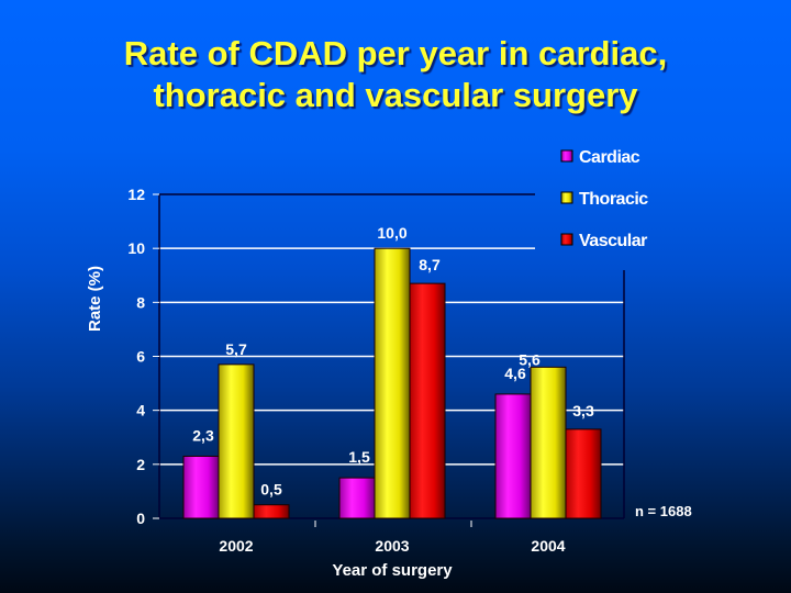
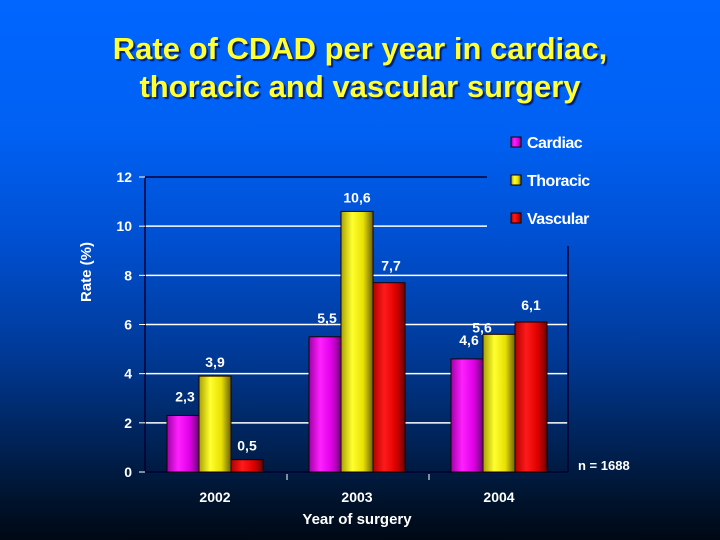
Thoracic/2002: 5,7 -> 3,9
Cardiac/2003: 1,5 -> 5,5
Thoracic/2003: 10,0 -> 10,6
Vascular/2003: 8,7 -> 7,7
Vascular/2004: 3,3 -> 6,1
